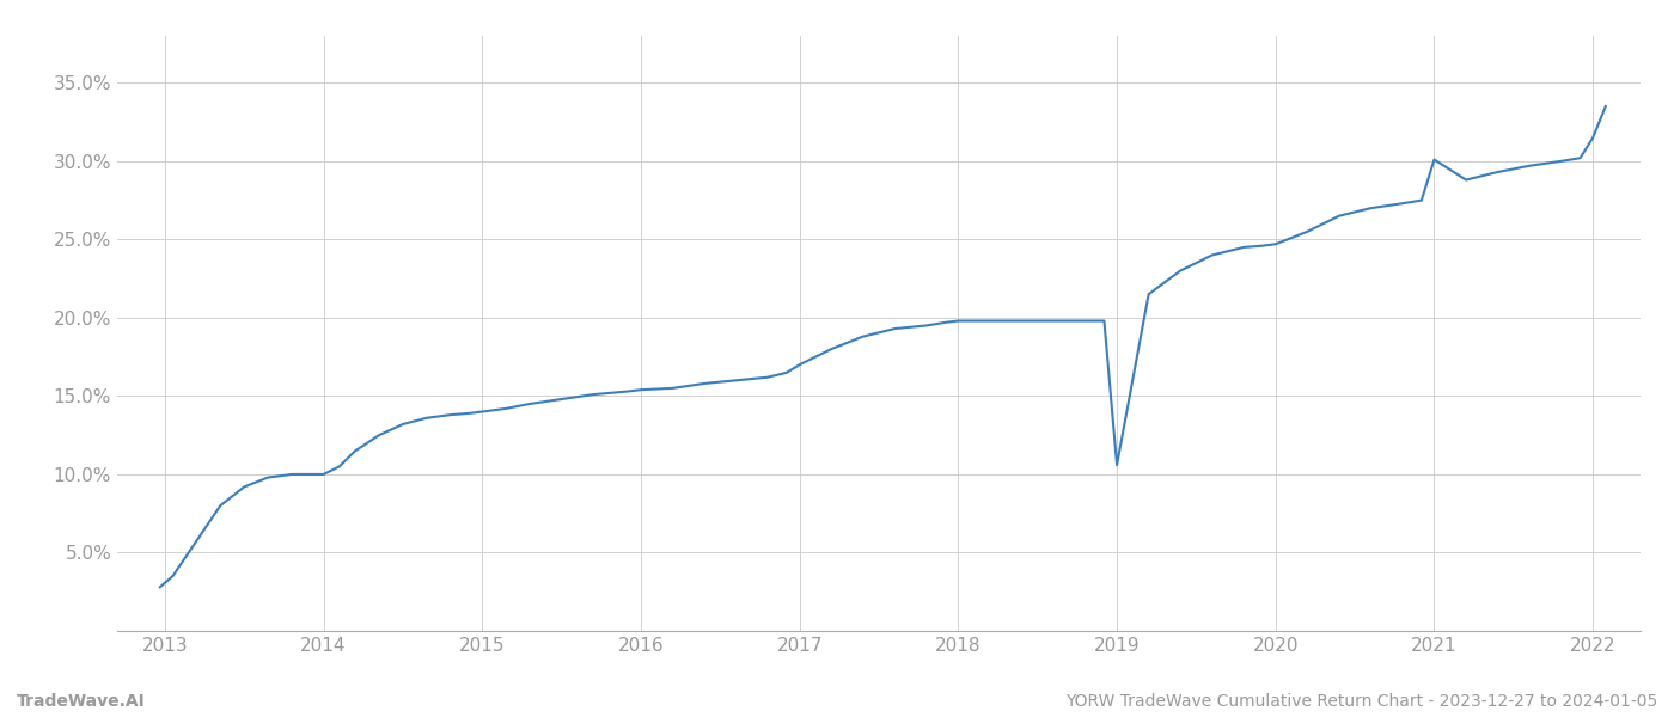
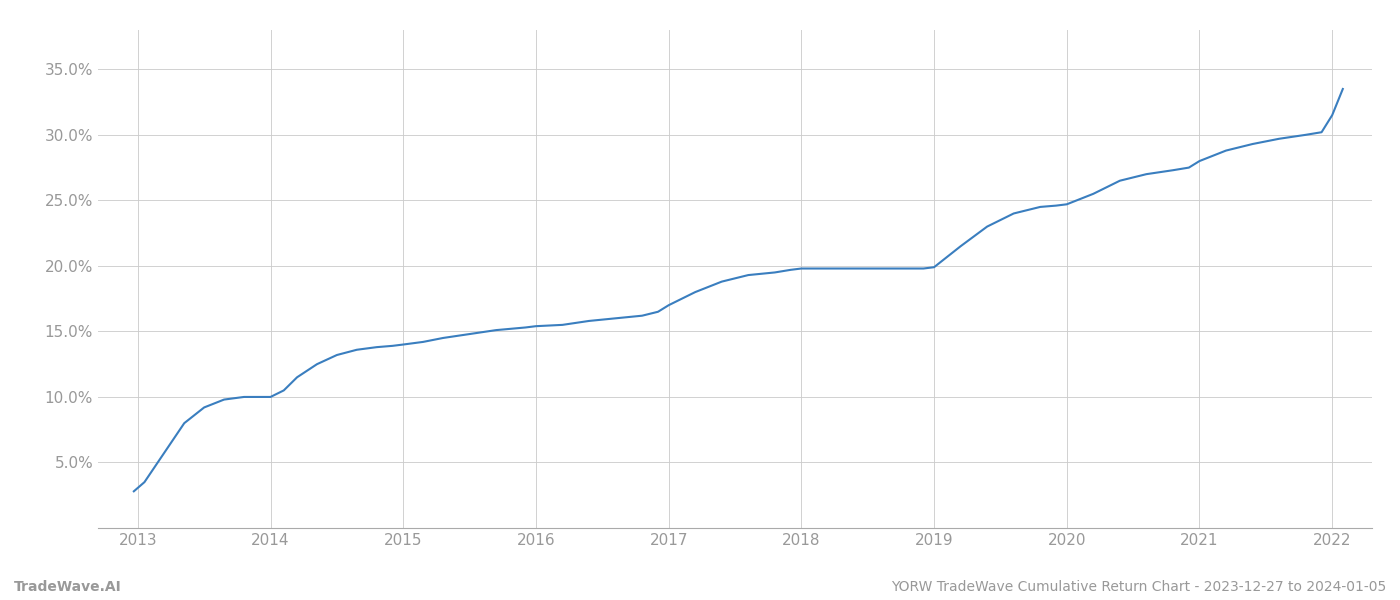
2019: 10.6% -> 19.9%
2021: 30.1% -> 28.0%
